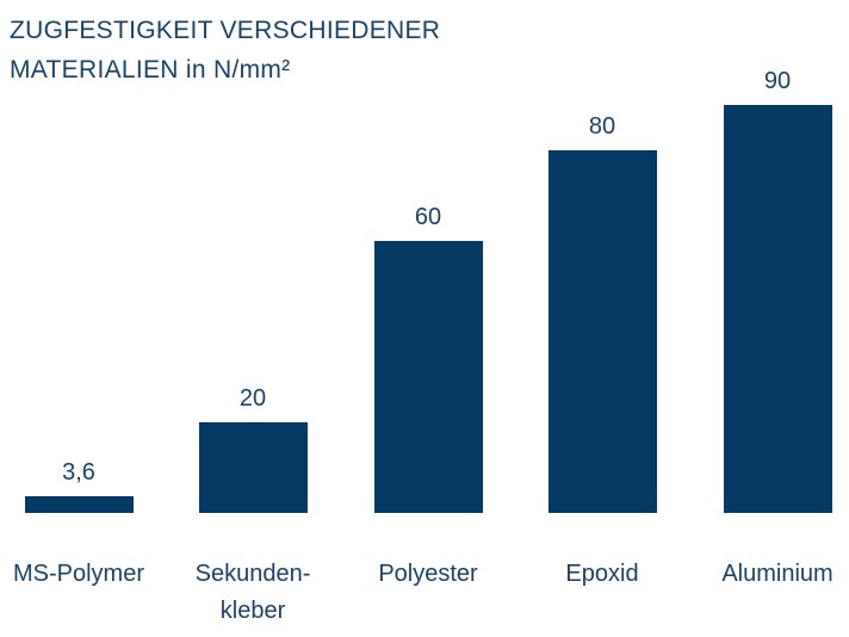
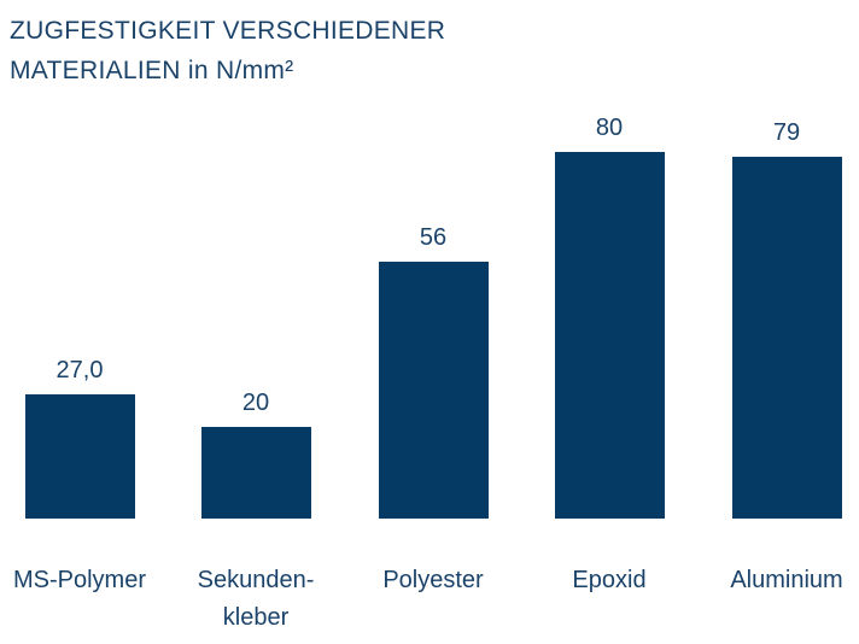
MS-Polymer: 3,6 -> 27,0
Polyester: 60 -> 56
Aluminium: 90 -> 79
